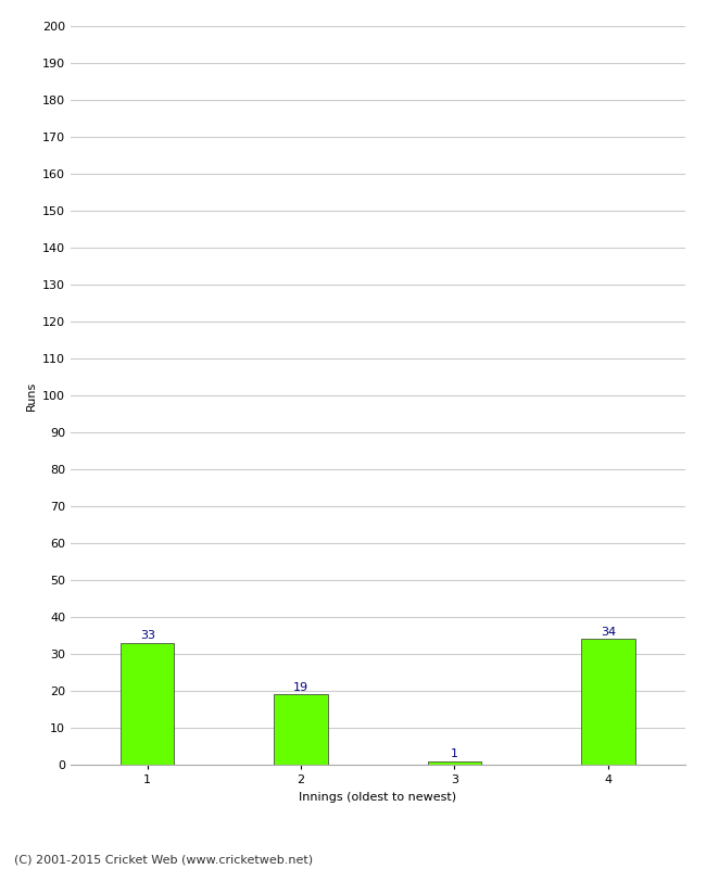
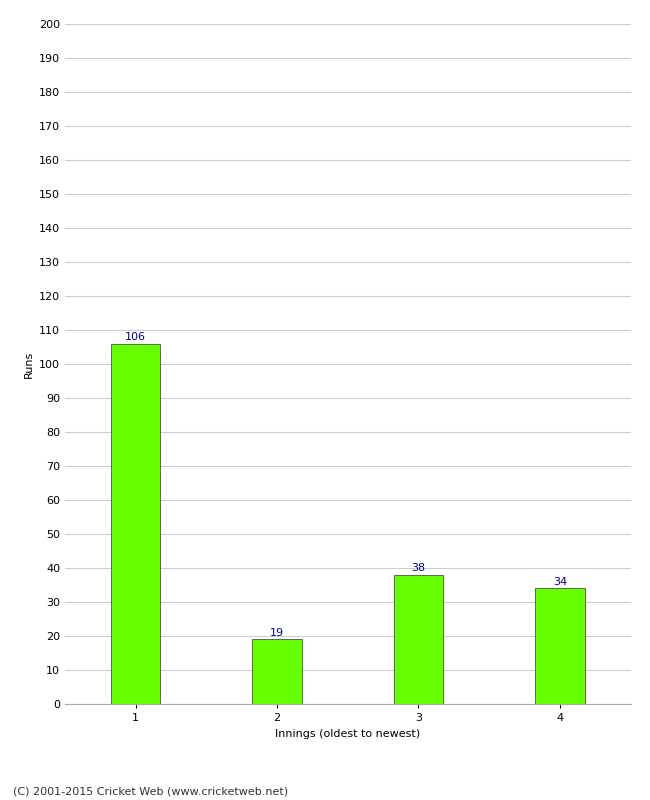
1: 33 -> 106
3: 1 -> 38
